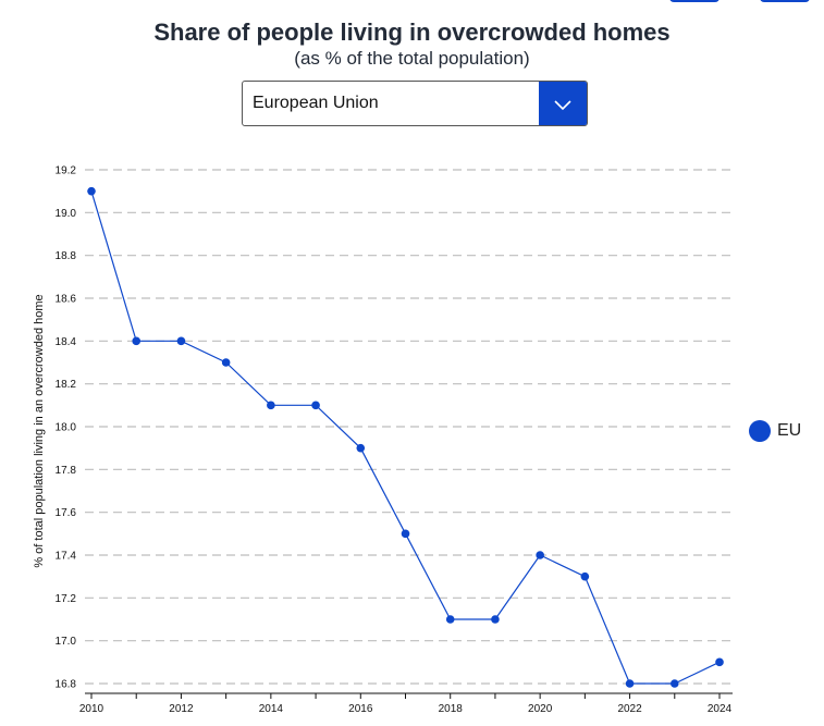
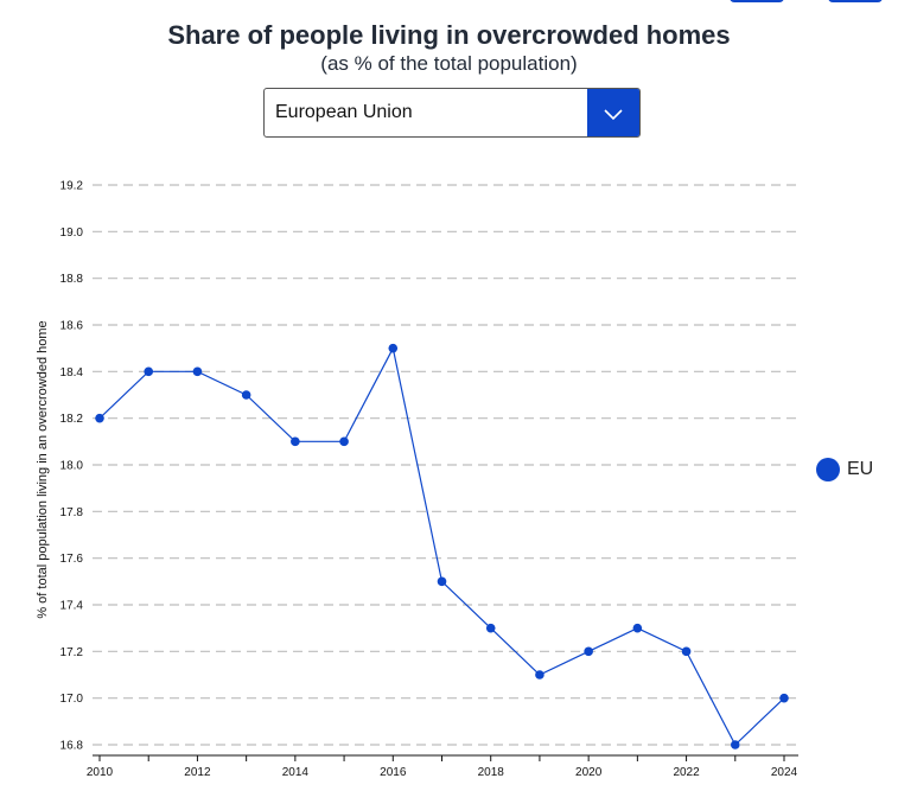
2010: 19.1 -> 18.2
2016: 17.9 -> 18.5
2018: 17.1 -> 17.3
2020: 17.4 -> 17.2
2022: 16.8 -> 17.2
2024: 16.9 -> 17.0
